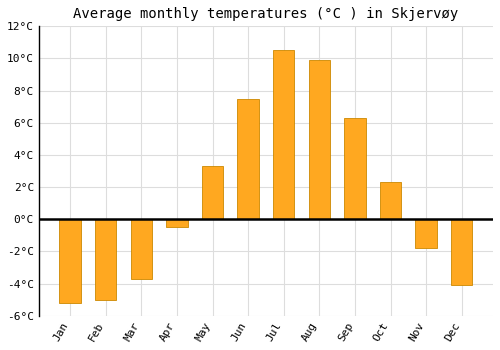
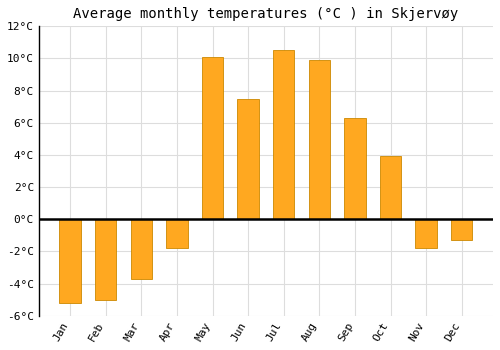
Apr: -0.5°C -> -1.8°C
May: 3.3°C -> 10.1°C
Oct: 2.3°C -> 3.9°C
Dec: -4.1°C -> -1.3°C
